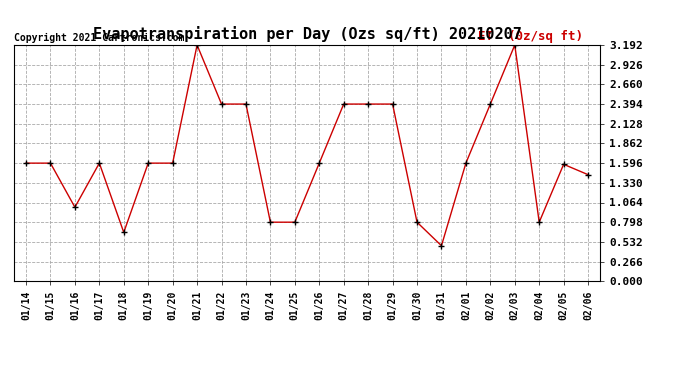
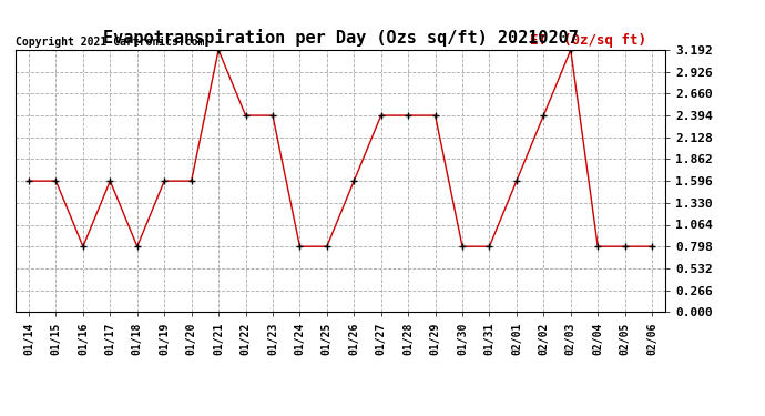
01/16: 1.00 -> 0.80
01/18: 0.66 -> 0.80
01/31: 0.48 -> 0.80
02/05: 1.58 -> 0.80
02/06: 1.44 -> 0.80
